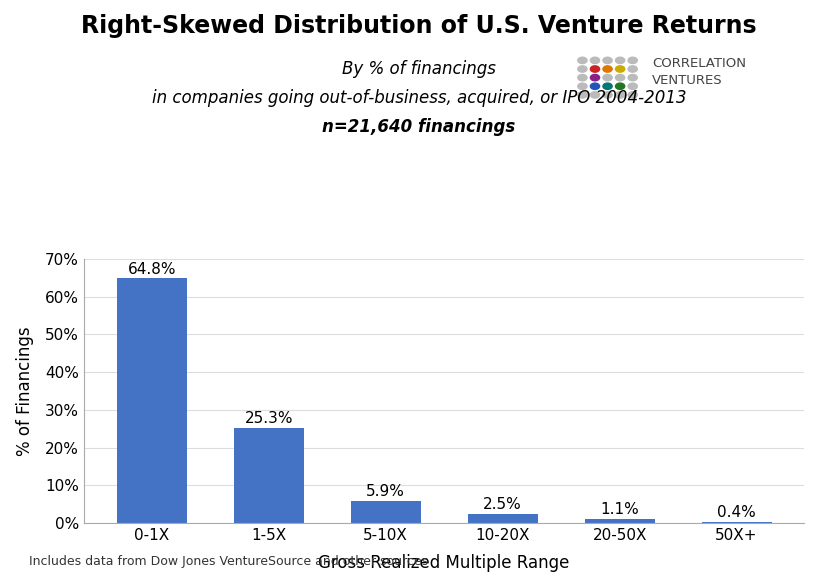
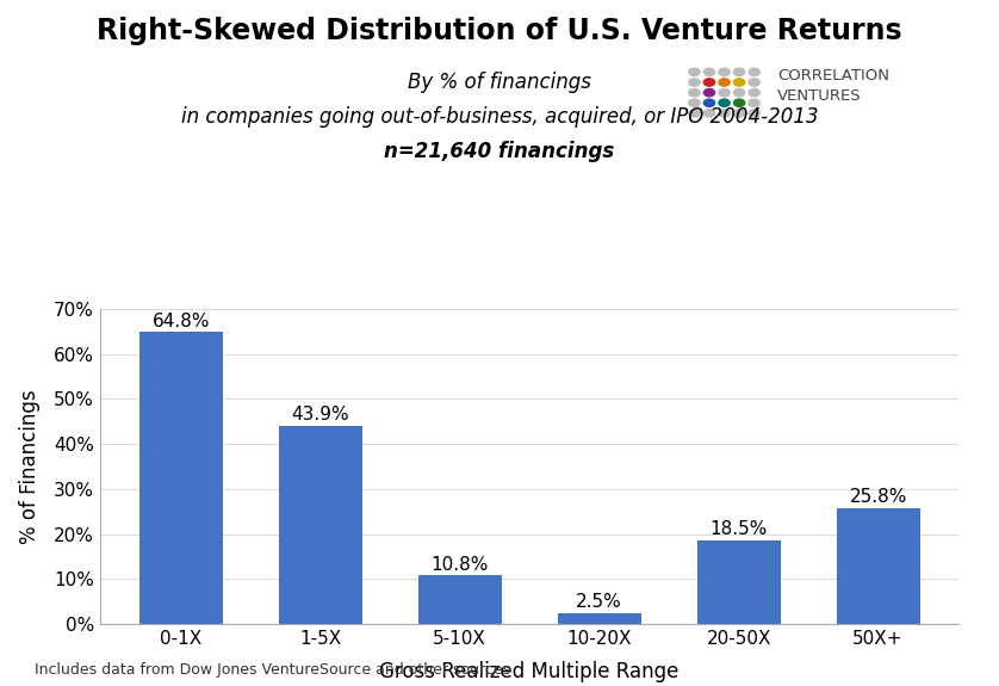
1-5X: 25.3% -> 43.9%
5-10X: 5.9% -> 10.8%
20-50X: 1.1% -> 18.5%
50X+: 0.4% -> 25.8%
